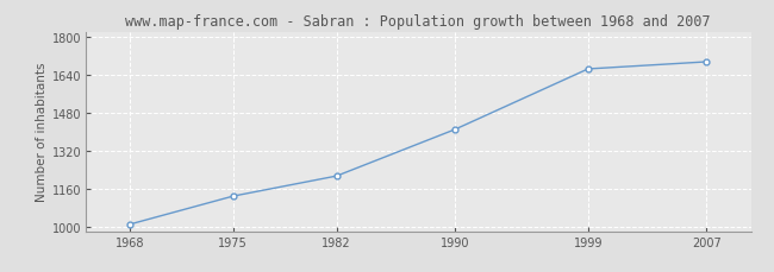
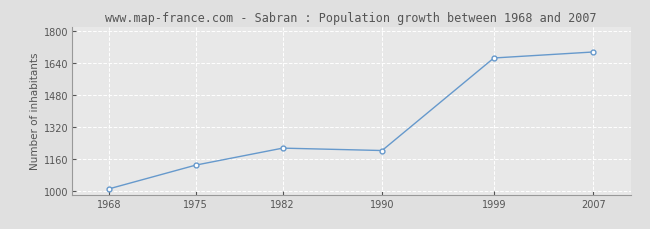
1990: 1410 -> 1200
